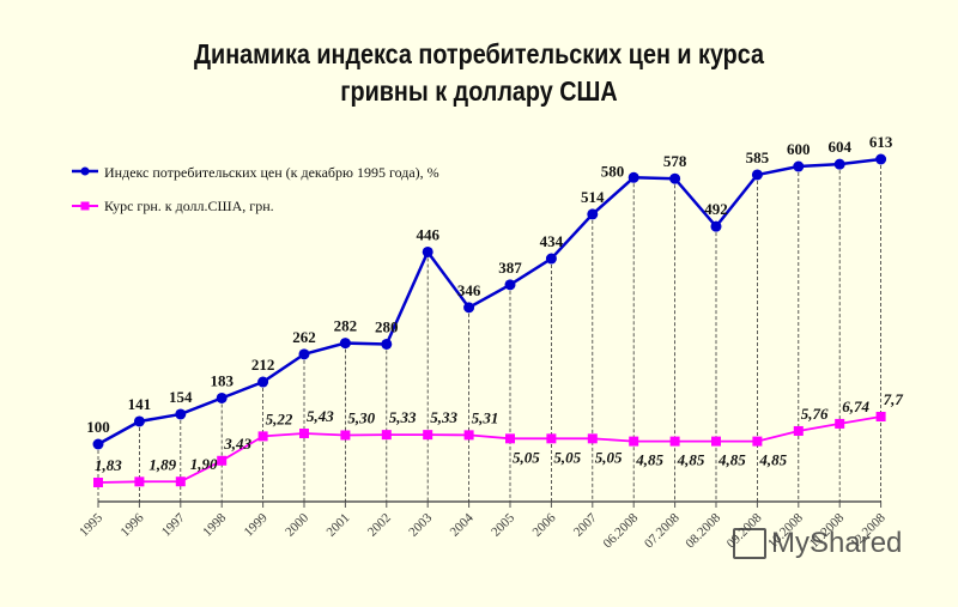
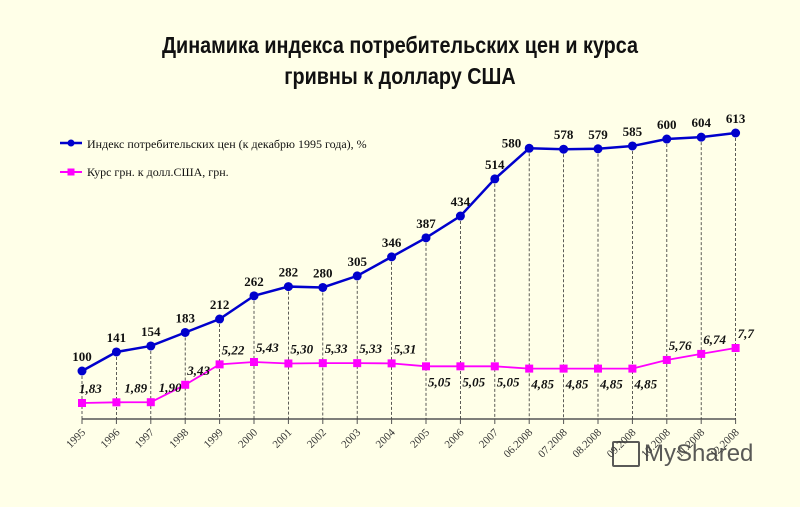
Индекс потребительских цен (к декабрю 1995 года), %/2003: 446 -> 305
Индекс потребительских цен (к декабрю 1995 года), %/08.2008: 492 -> 579
